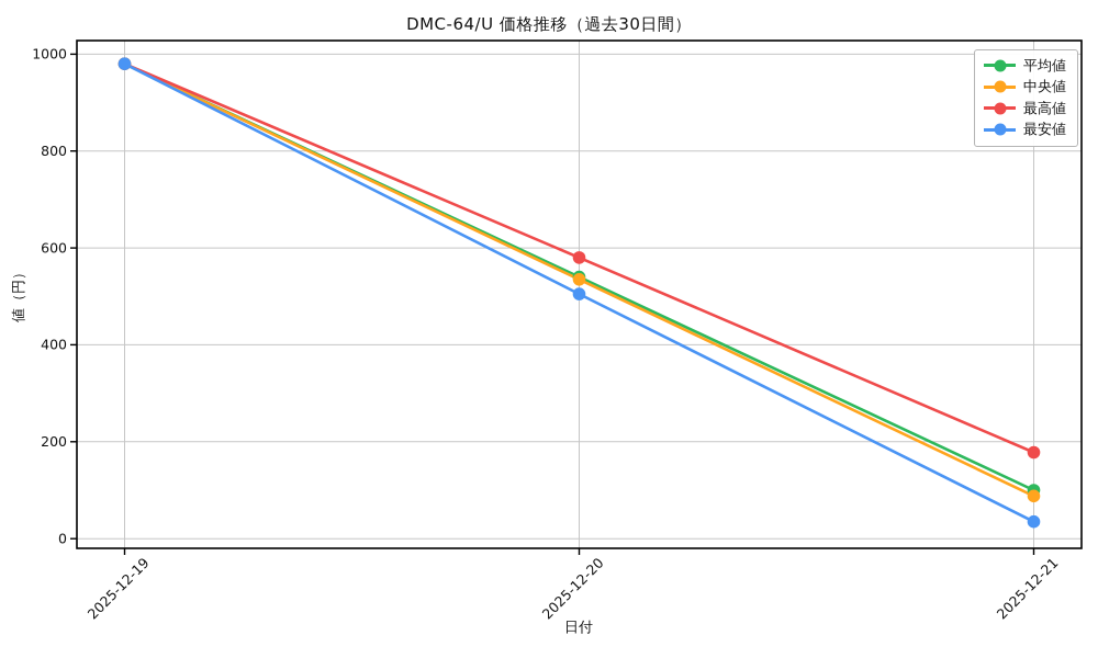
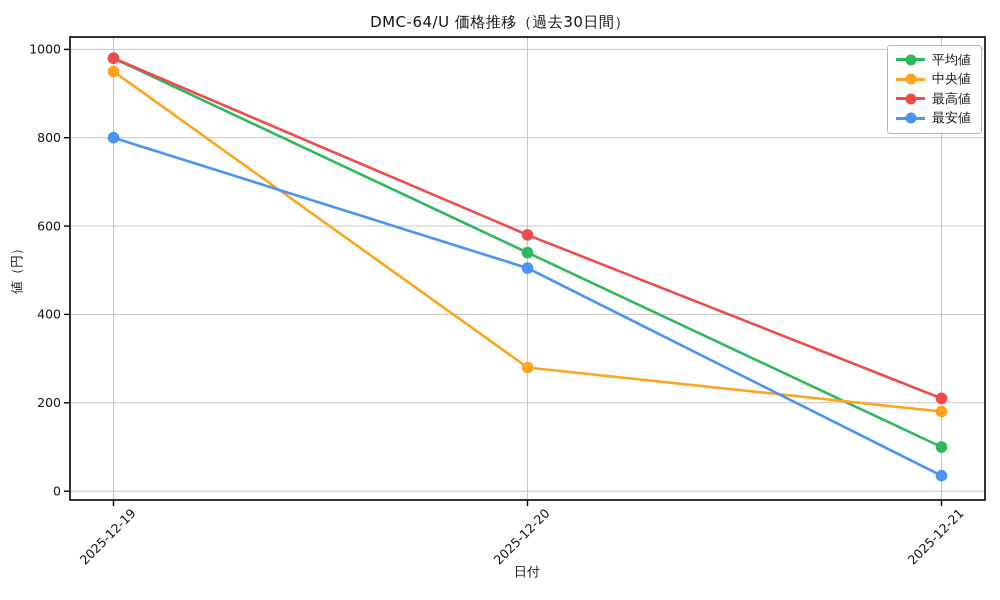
中央値/2025-12-19: 980 -> 950
最安値/2025-12-19: 980 -> 800
中央値/2025-12-20: 540 -> 280
中央値/2025-12-21: 90 -> 180
最高値/2025-12-21: 180 -> 210
